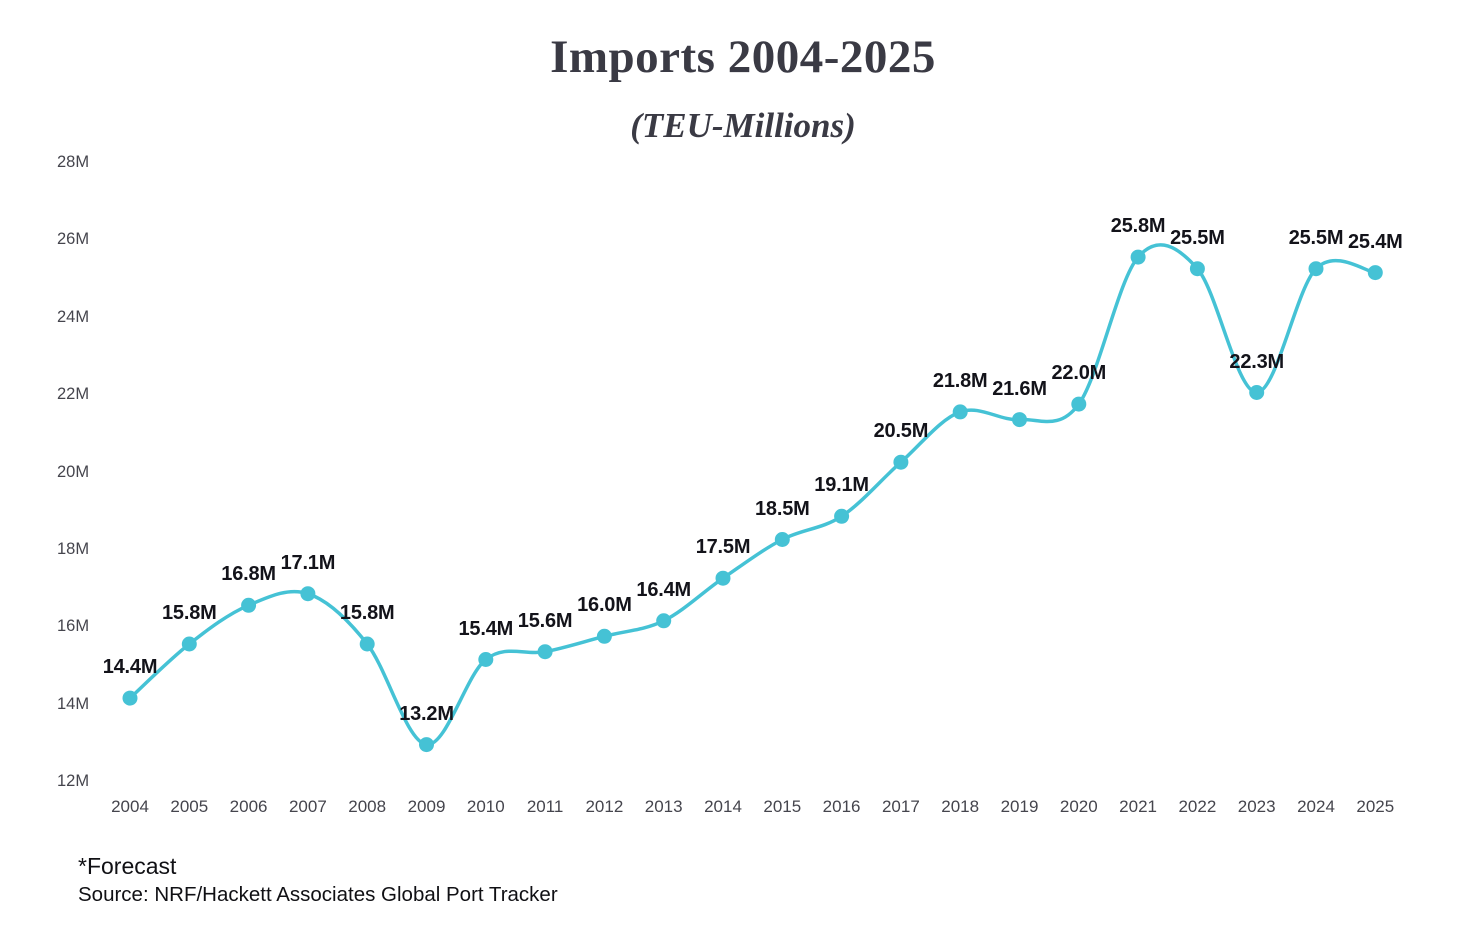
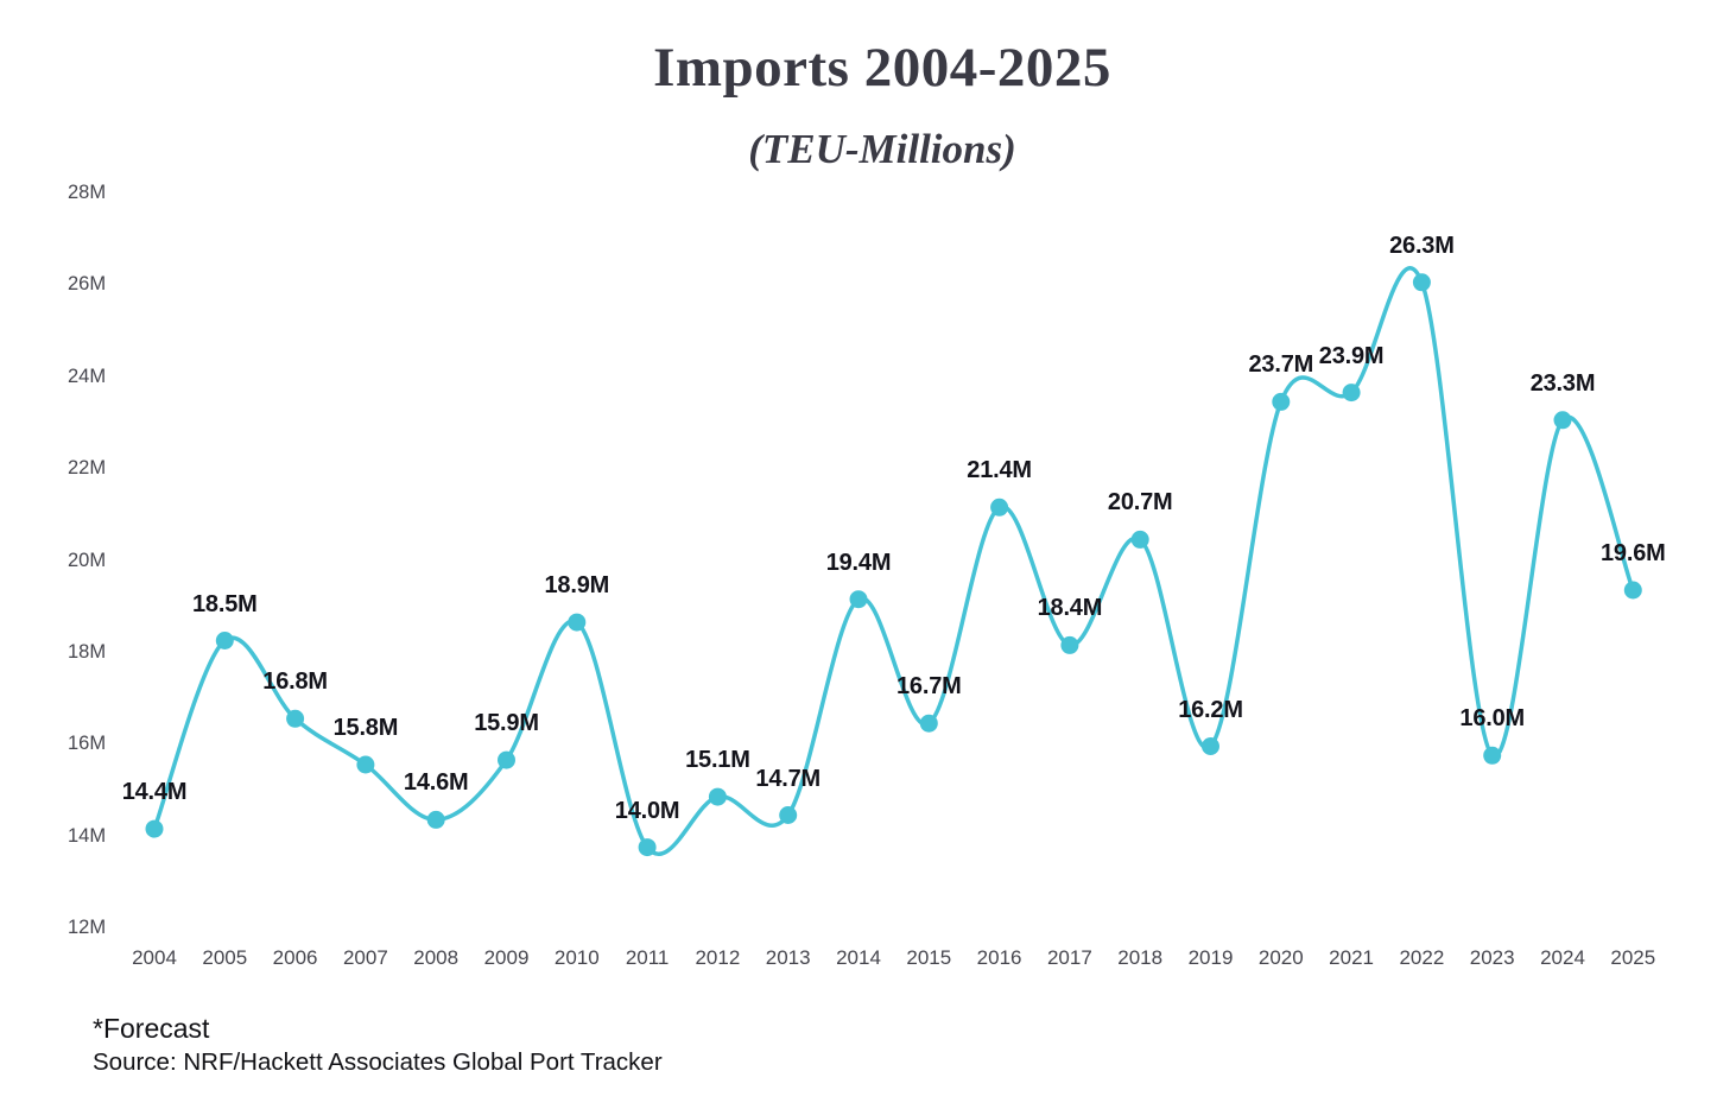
2005: 15.8M -> 18.5M
2007: 17.1M -> 15.8M
2008: 15.8M -> 14.6M
2009: 13.2M -> 15.9M
2010: 15.4M -> 18.9M
2011: 15.6M -> 14.0M
2012: 16.0M -> 15.1M
2013: 16.4M -> 14.7M
2014: 17.5M -> 19.4M
2015: 18.5M -> 16.7M
2016: 19.1M -> 21.4M
2017: 20.5M -> 18.4M
2018: 21.8M -> 20.7M
2019: 21.6M -> 16.2M
2020: 22.0M -> 23.7M
2021: 25.8M -> 23.9M
2022: 25.5M -> 26.3M
2023: 22.3M -> 16.0M
2024: 25.5M -> 23.3M
2025: 25.4M -> 19.6M
